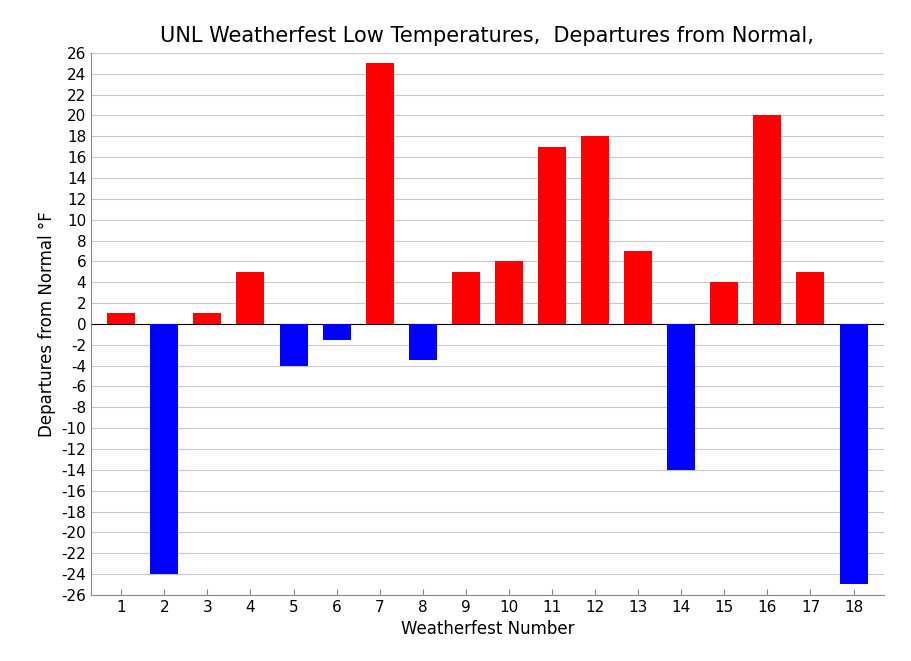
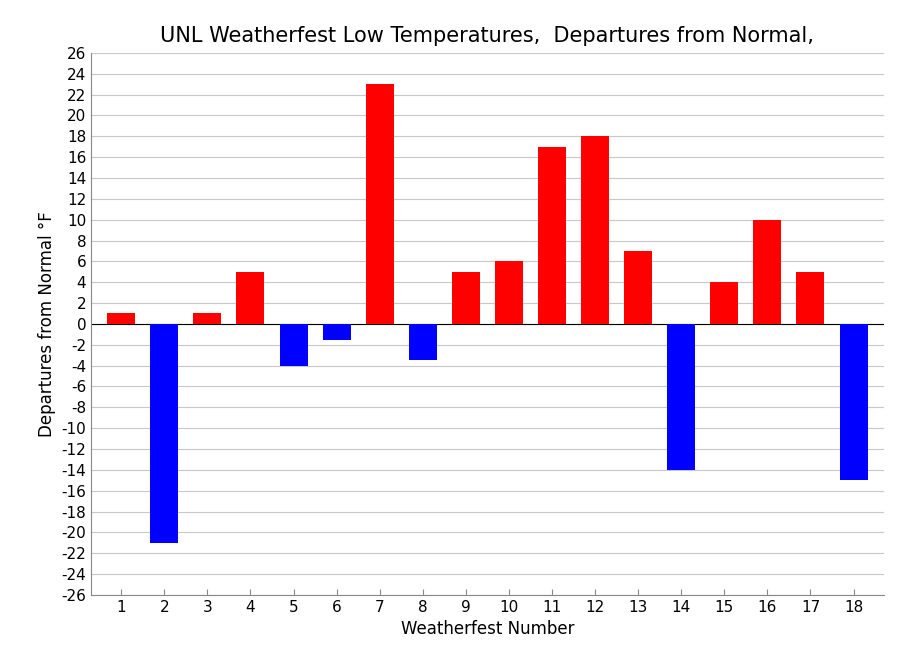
2: -24.0 -> -21.0
7: 25.0 -> 23.0
16: 20.0 -> 10.0
18: -25.0 -> -15.0
